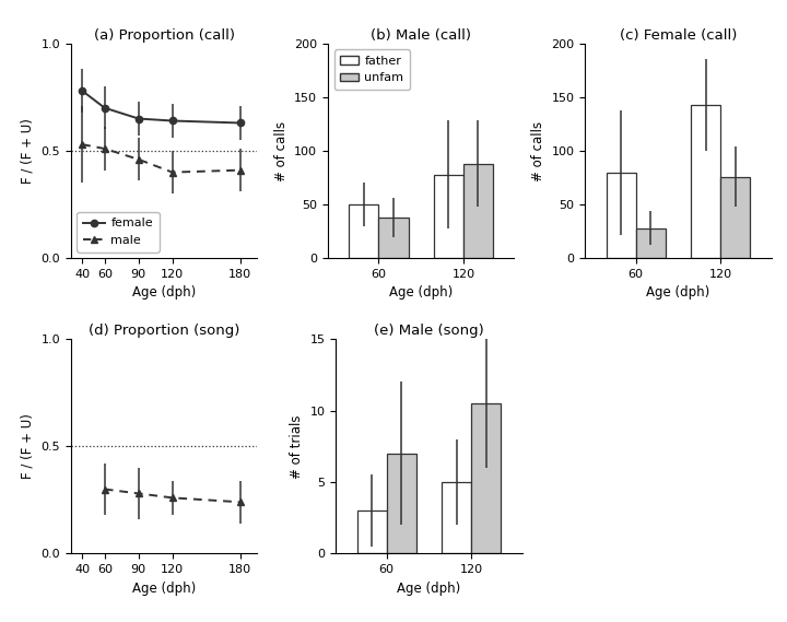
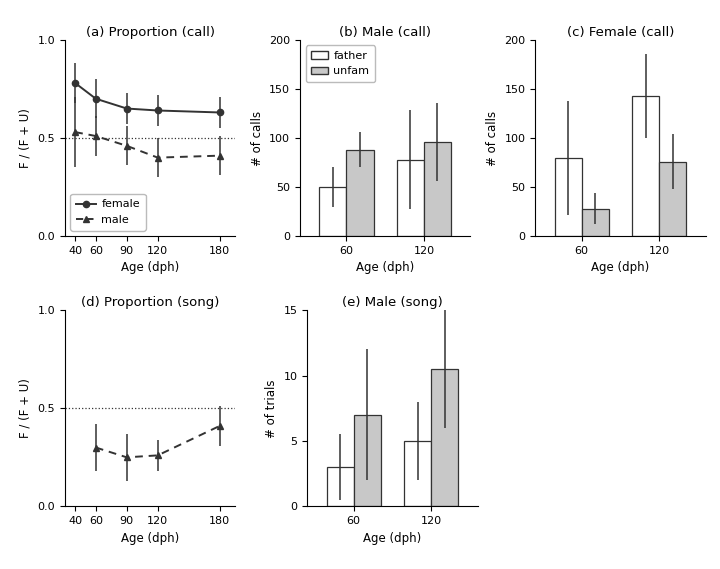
(b) Male (call)/unfam/60: 38 -> 88
(b) Male (call)/unfam/120: 88 -> 96
(d) Proportion (song)/90: 0.28 -> 0.25
(d) Proportion (song)/180: 0.24 -> 0.41
